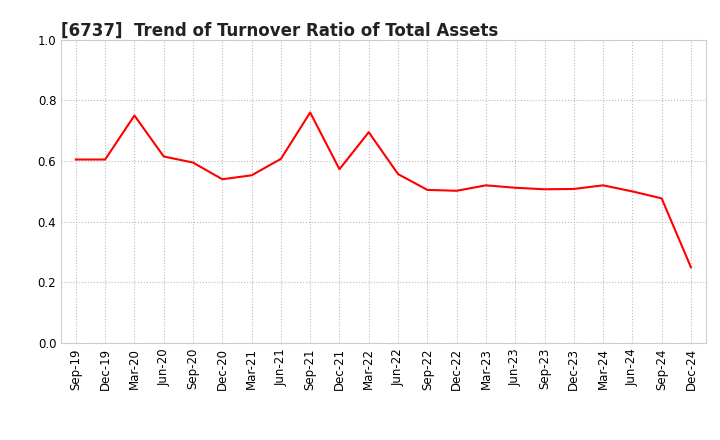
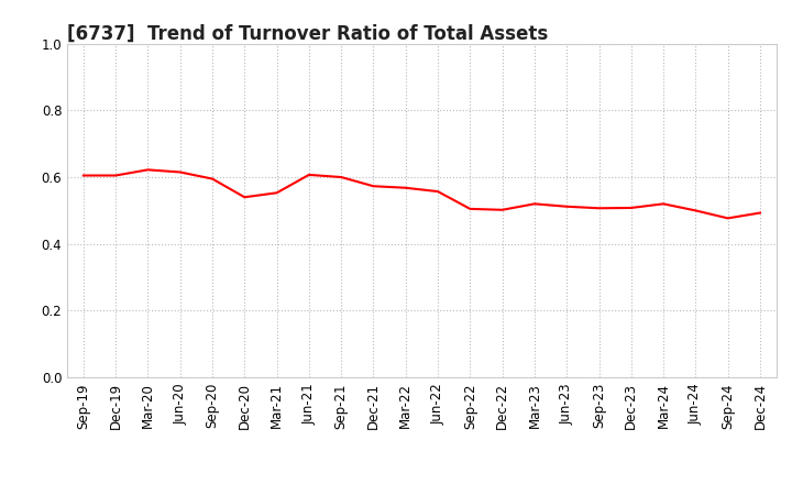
Mar-20: 0.750 -> 0.622
Sep-21: 0.760 -> 0.600
Mar-22: 0.695 -> 0.568
Dec-24: 0.250 -> 0.493
